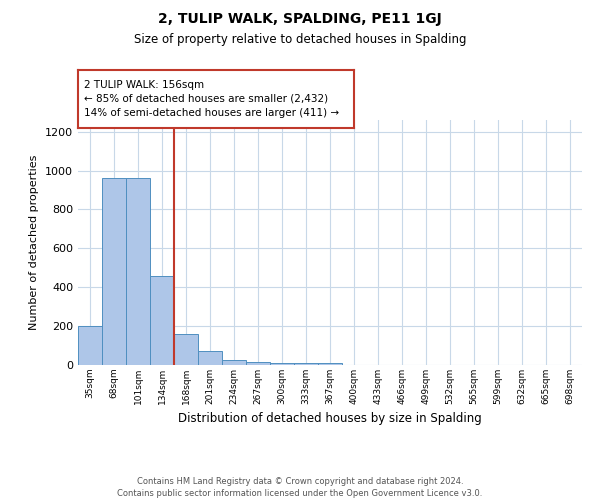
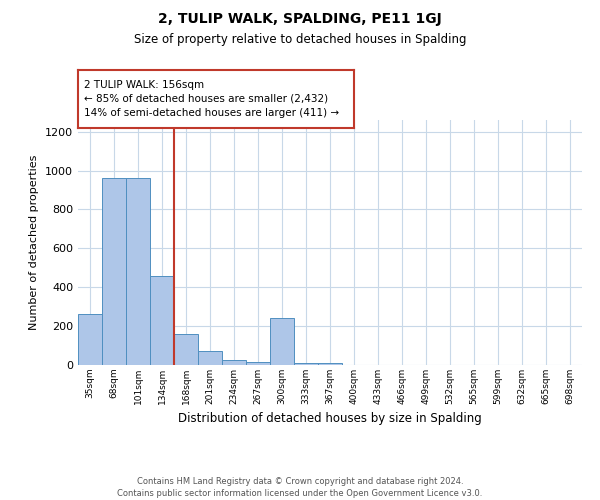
35sqm: 200 -> 260
300sqm: 10 -> 240
